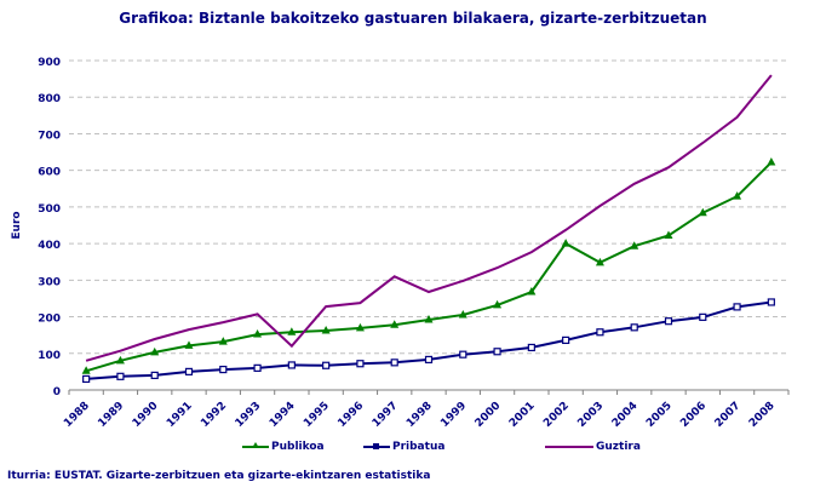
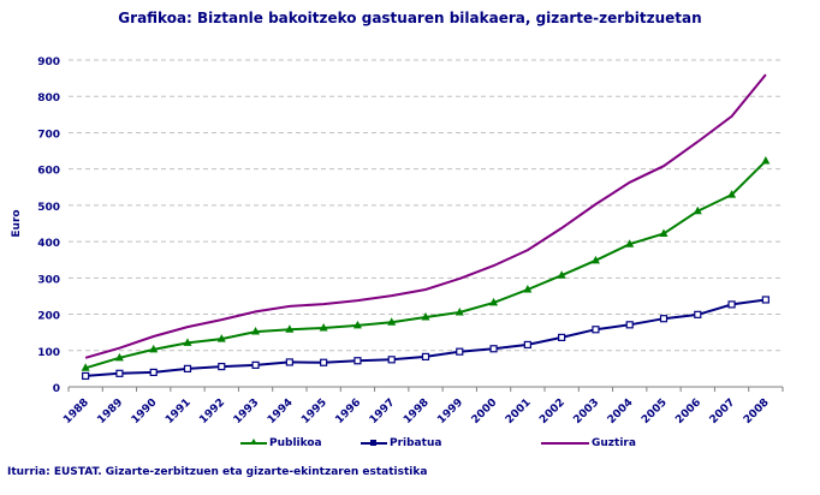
Guztira/1994: 120 -> 220
Guztira/1997: 310 -> 250
Publikoa/2002: 400 -> 310
